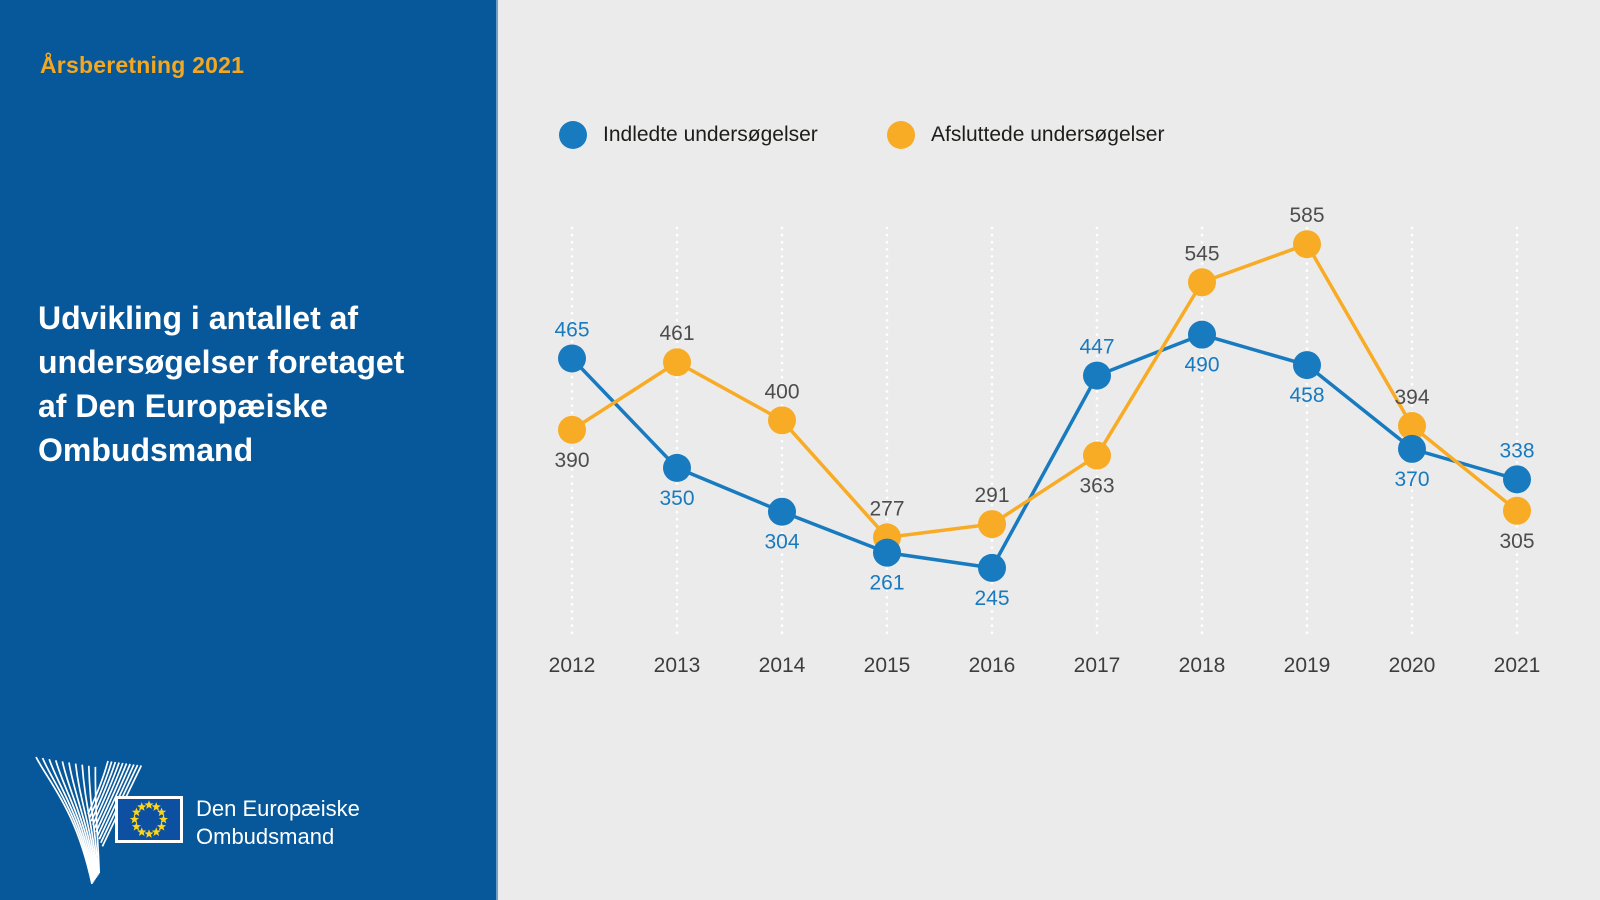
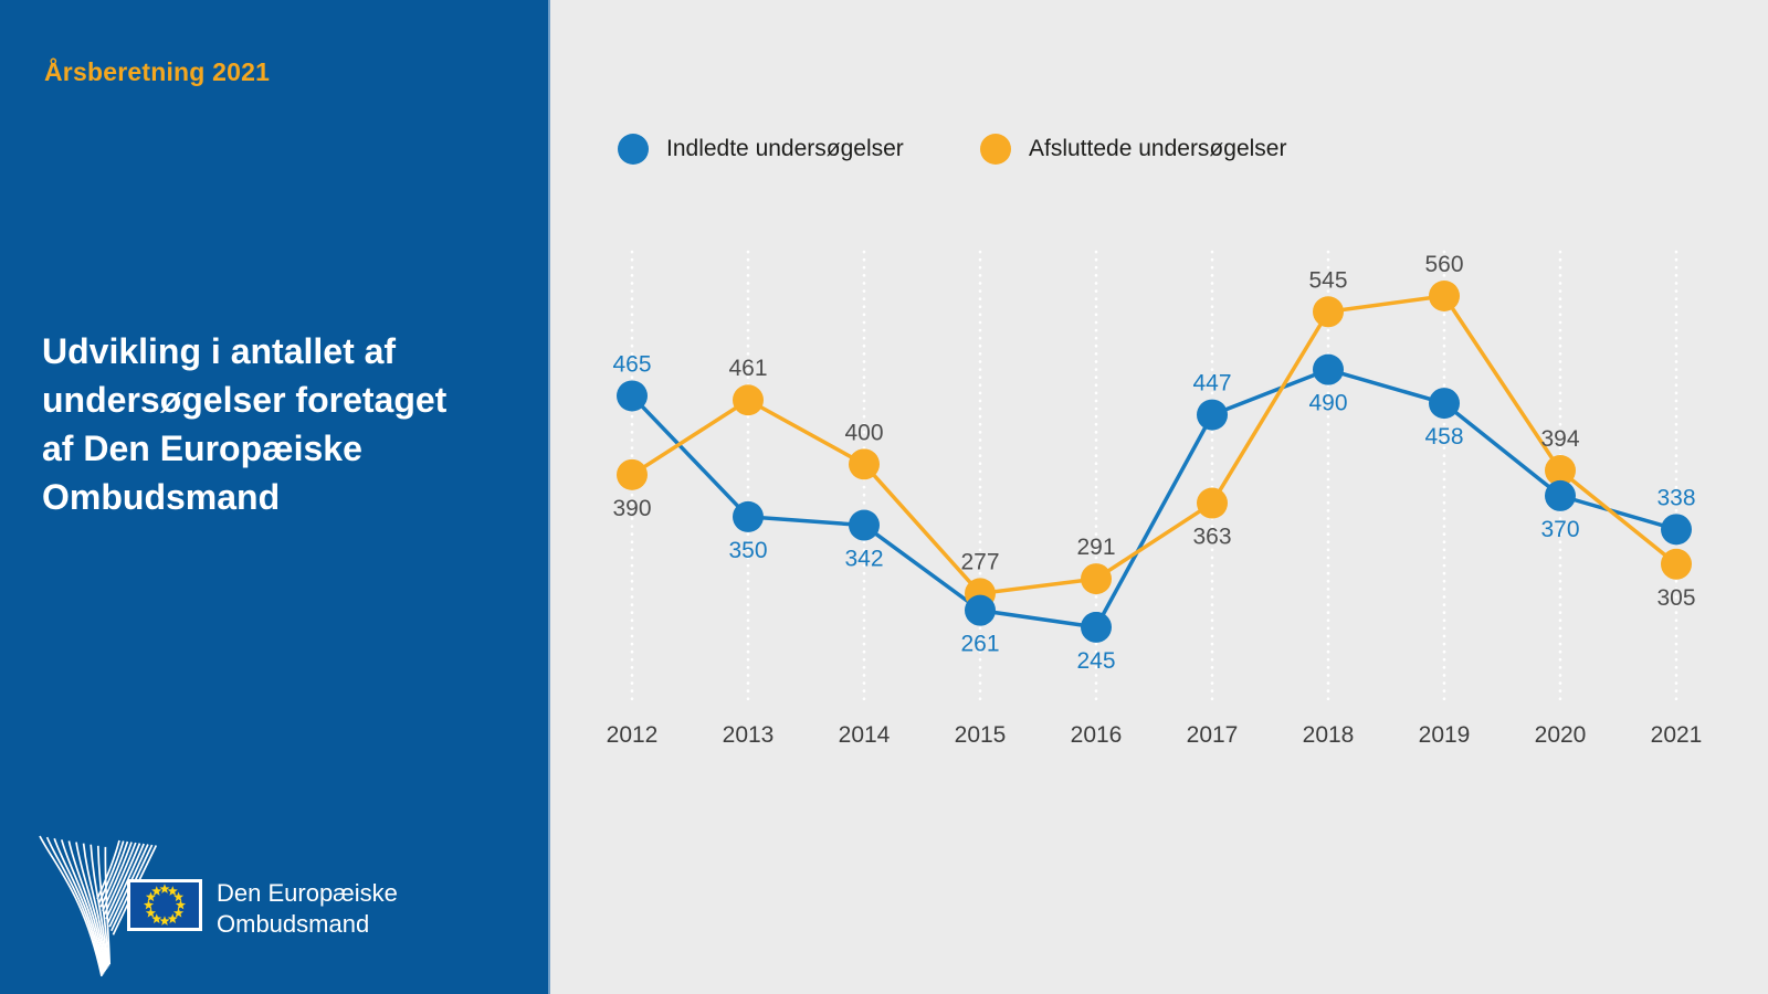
Indledte undersøgelser/2014: 304 -> 342
Afsluttede undersøgelser/2019: 585 -> 560
